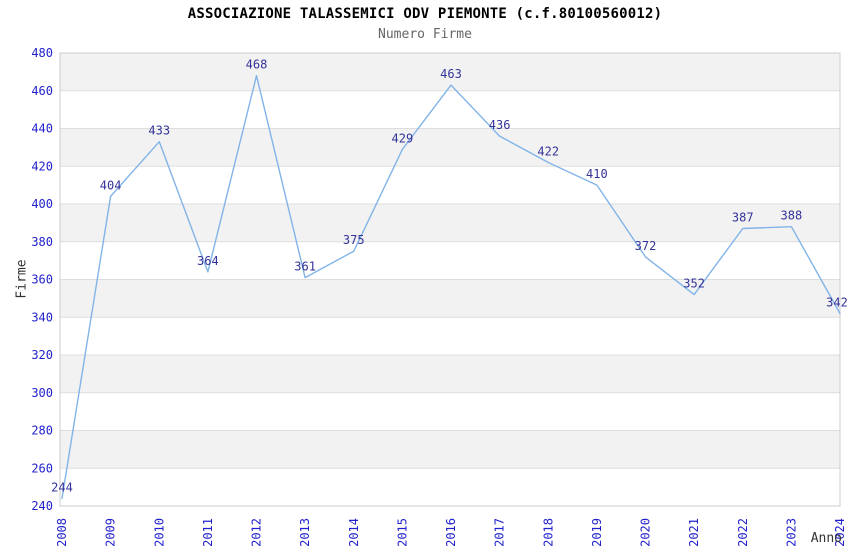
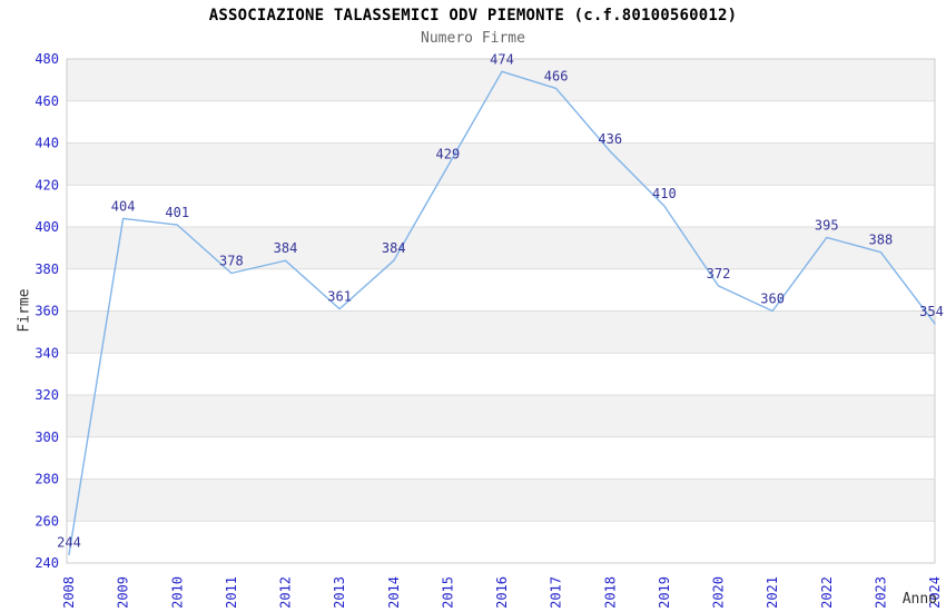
2010: 433 -> 401
2011: 364 -> 378
2012: 468 -> 384
2014: 375 -> 384
2016: 463 -> 474
2017: 436 -> 466
2018: 422 -> 436
2021: 352 -> 360
2022: 387 -> 395
2024: 342 -> 354
